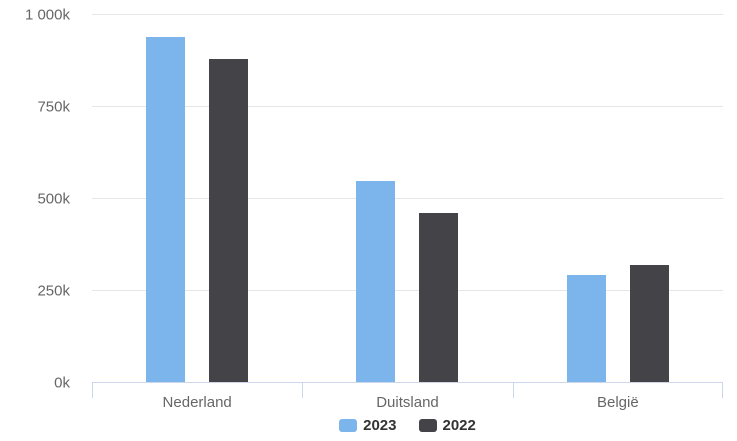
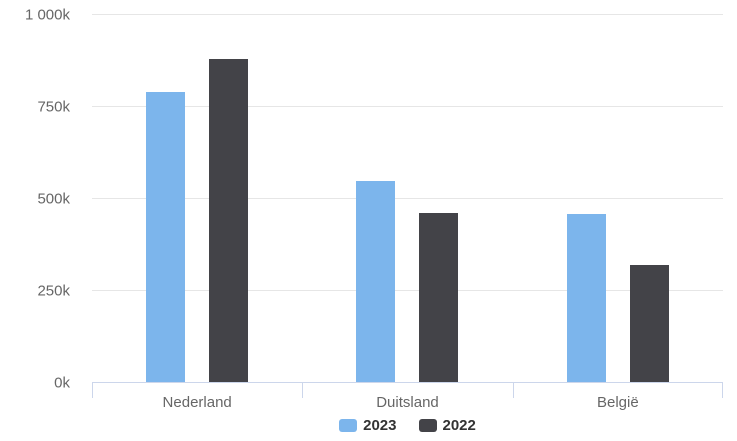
2023/Nederland: 940k -> 790k
2023/België: 290k -> 460k
